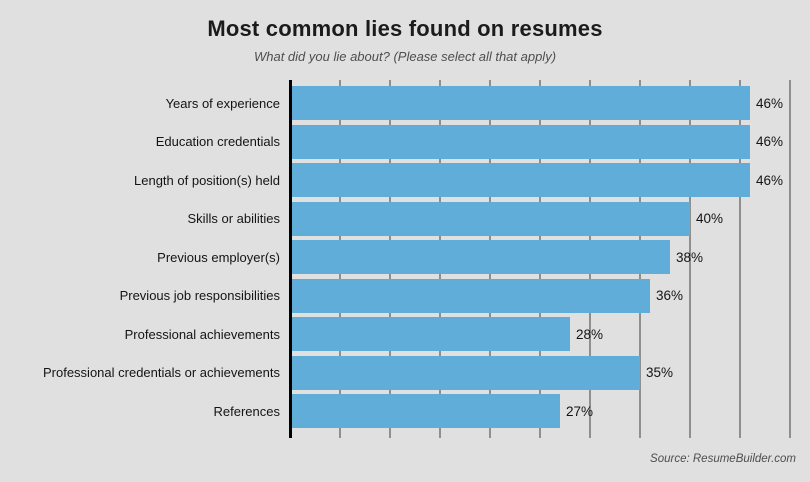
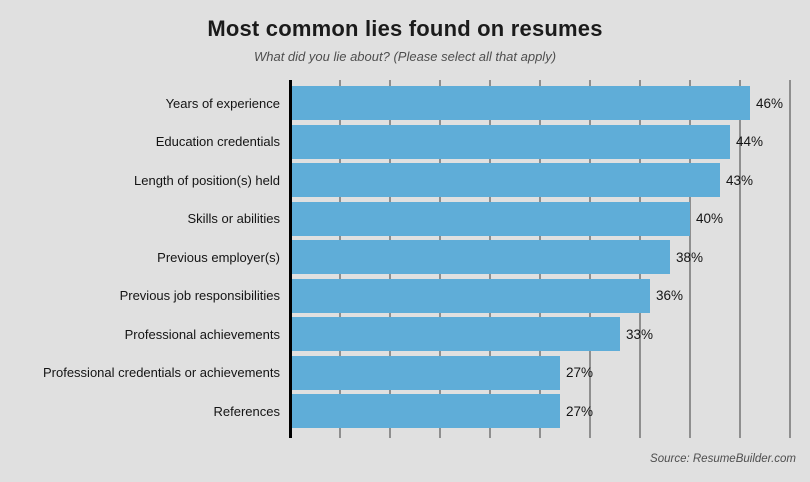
Education credentials: 46% -> 44%
Length of position(s) held: 46% -> 43%
Professional achievements: 28% -> 33%
Professional credentials or achievements: 35% -> 27%
